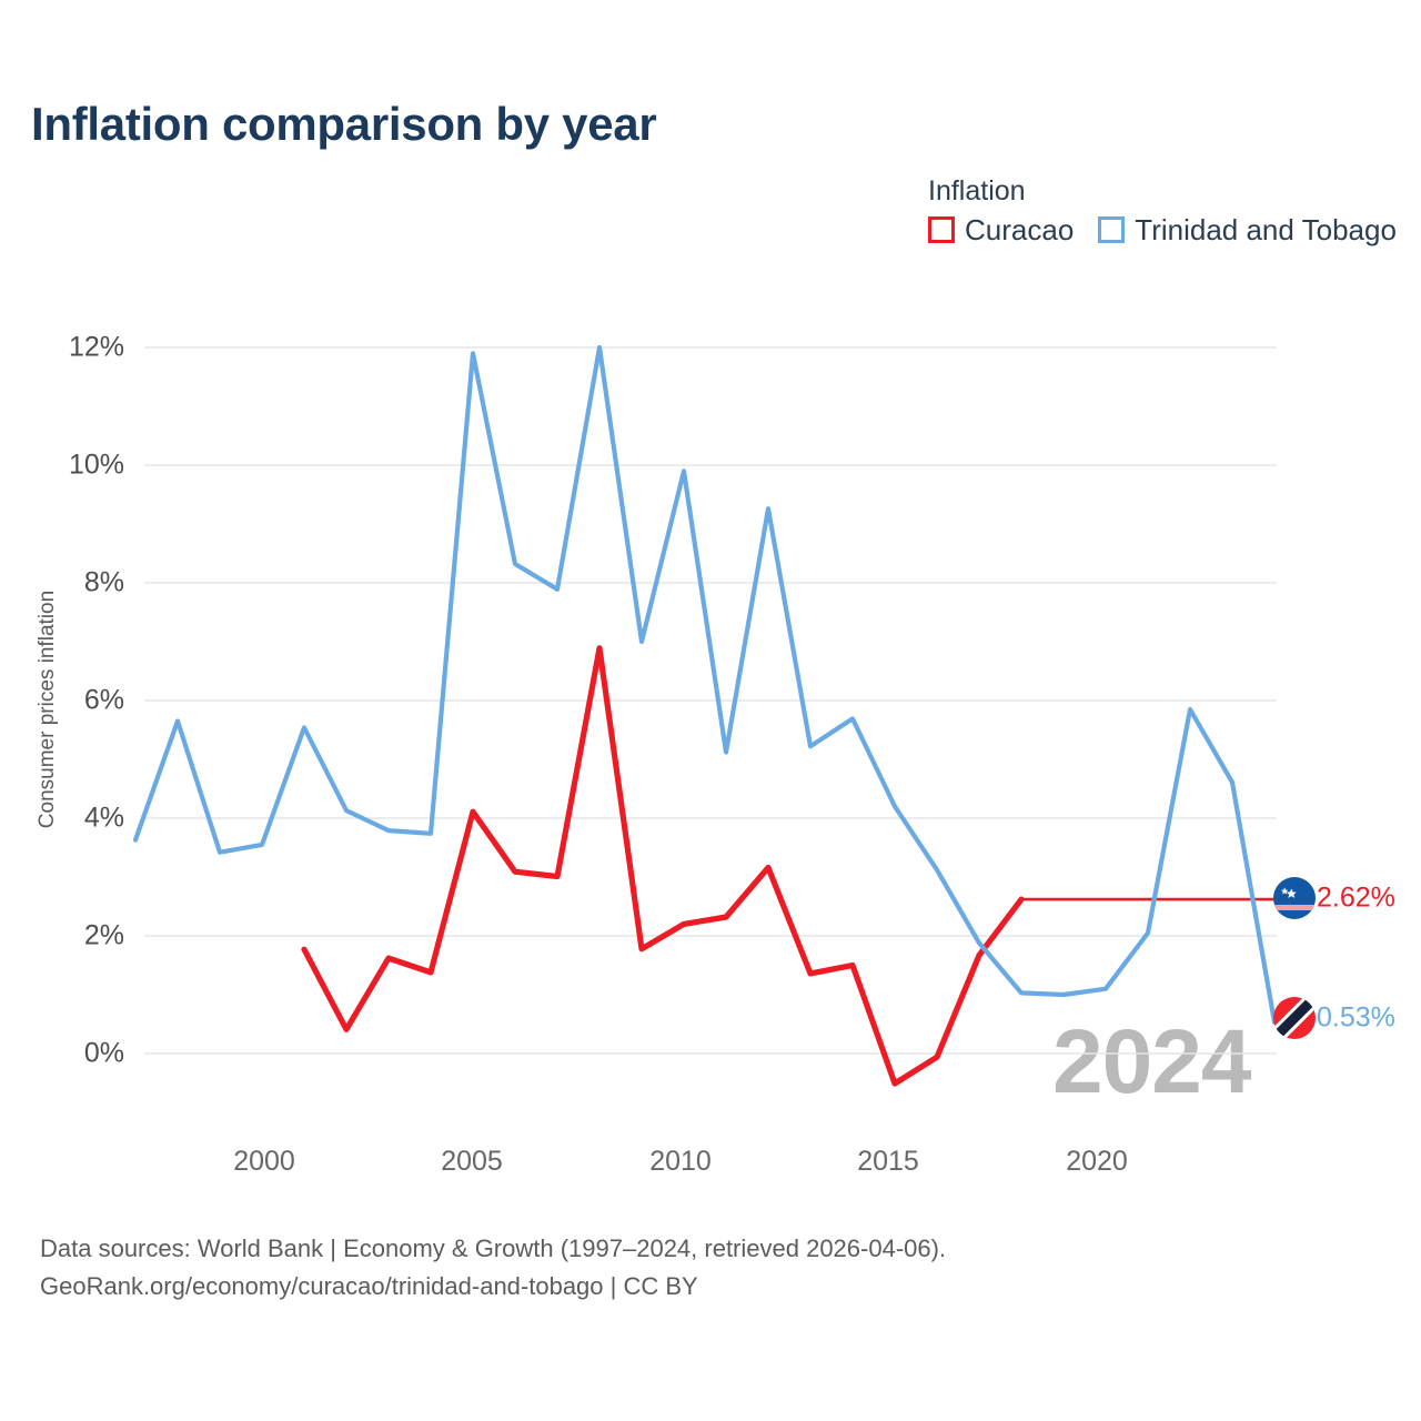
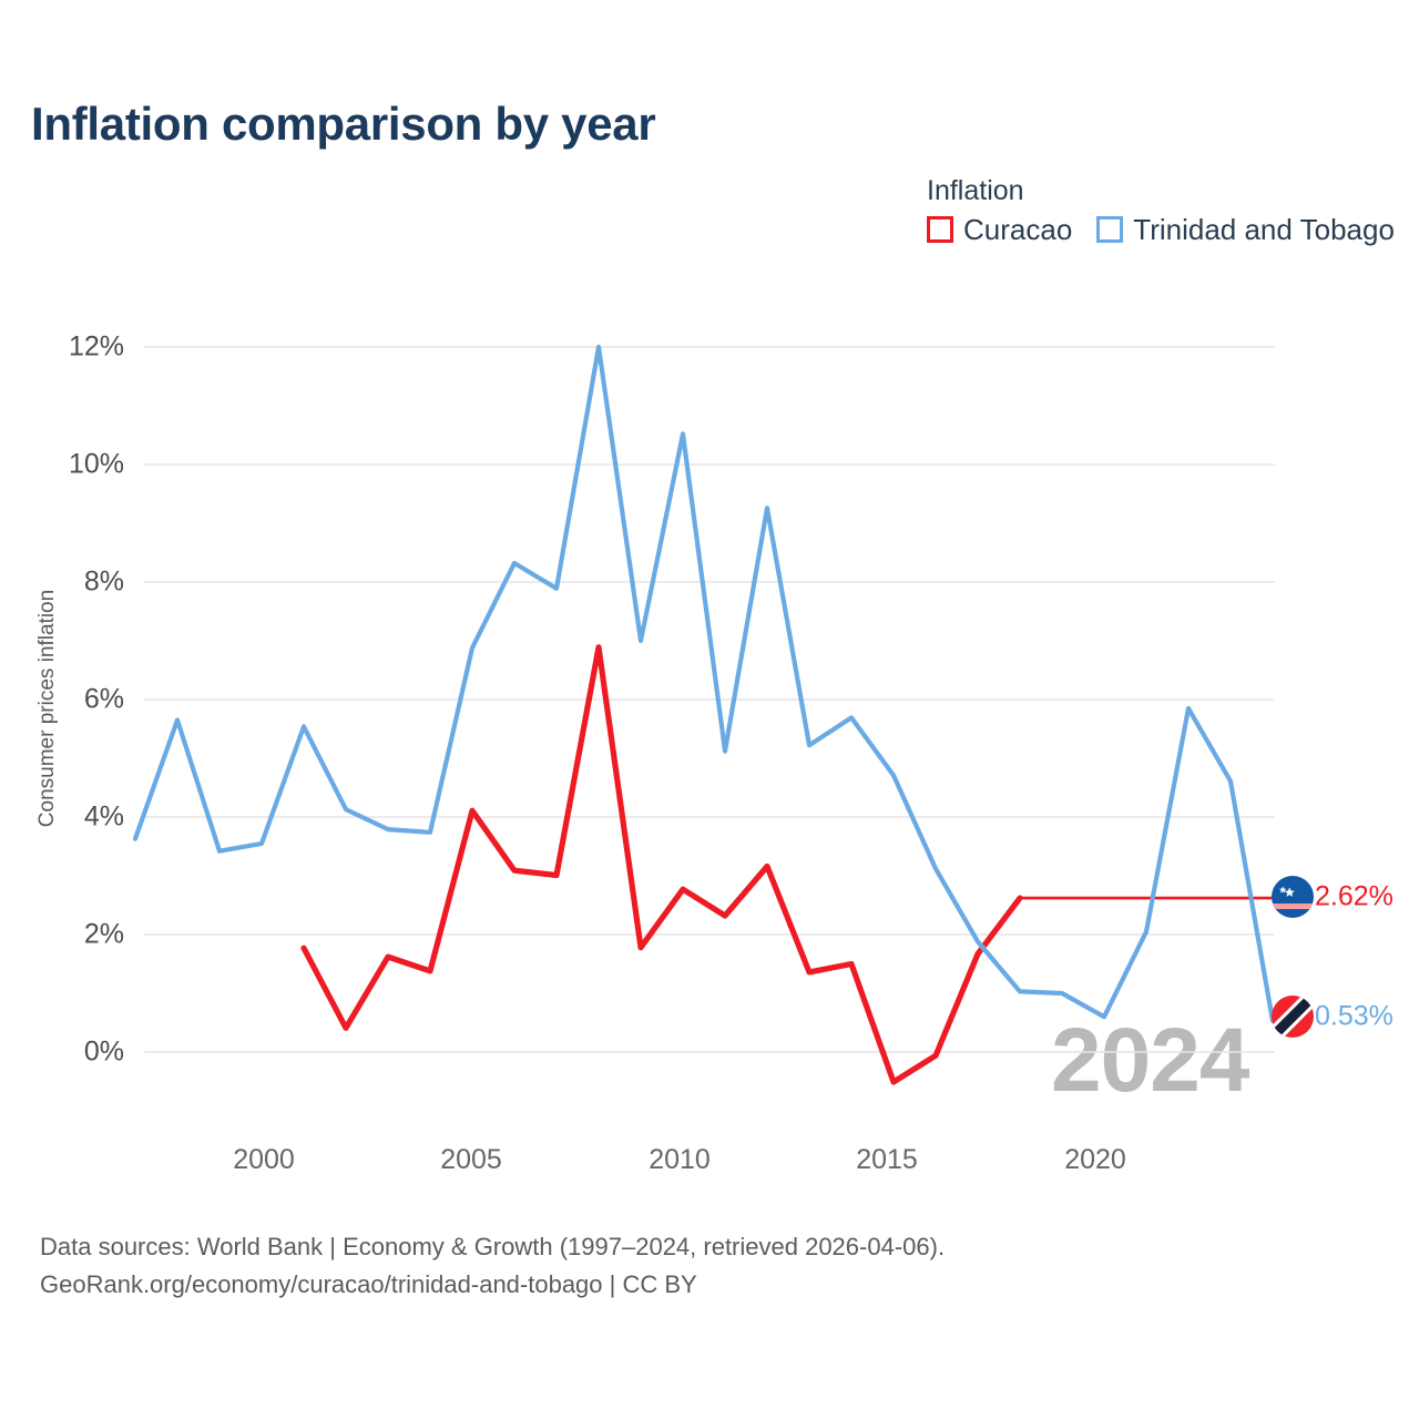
Trinidad and Tobago/2005: 11.9% -> 6.9%
Curacao/2010: 2.2% -> 2.8%
Trinidad and Tobago/2010: 9.9% -> 10.5%
Trinidad and Tobago/2015: 4.2% -> 4.7%
Trinidad and Tobago/2020: 1.1% -> 0.6%
